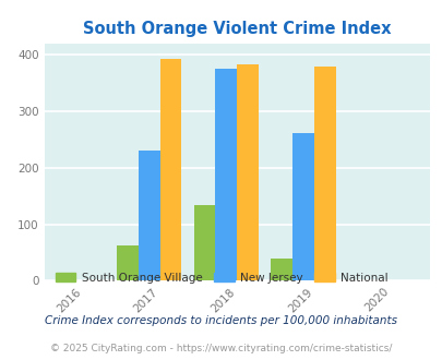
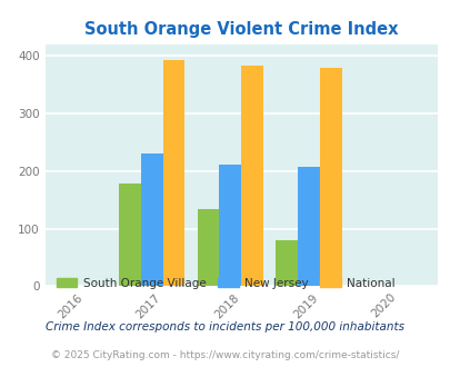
South Orange Village/2017: 62 -> 178
New Jersey/2018: 374 -> 210
South Orange Village/2019: 40 -> 79
New Jersey/2019: 262 -> 207
